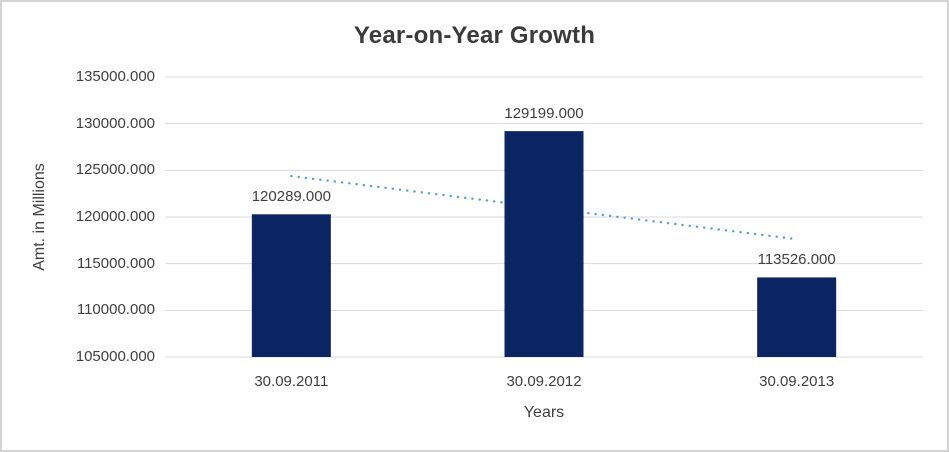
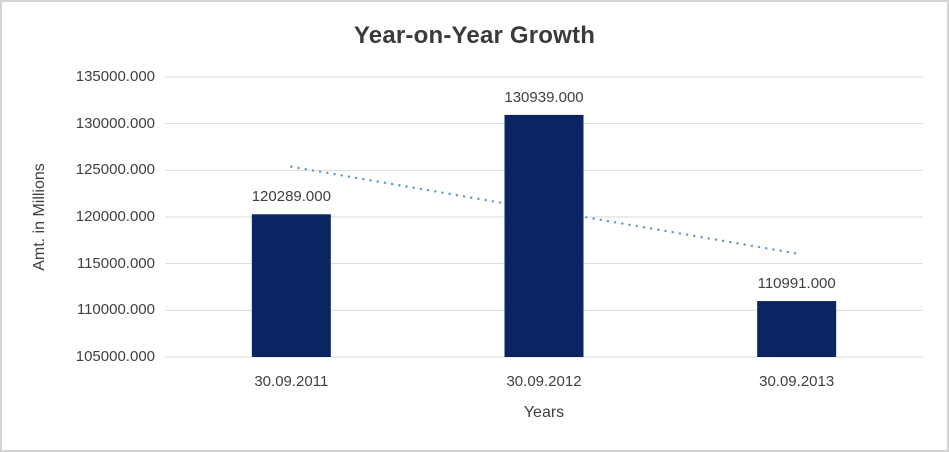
30.09.2012: 129199.000 -> 130939.000
30.09.2013: 113526.000 -> 110991.000
